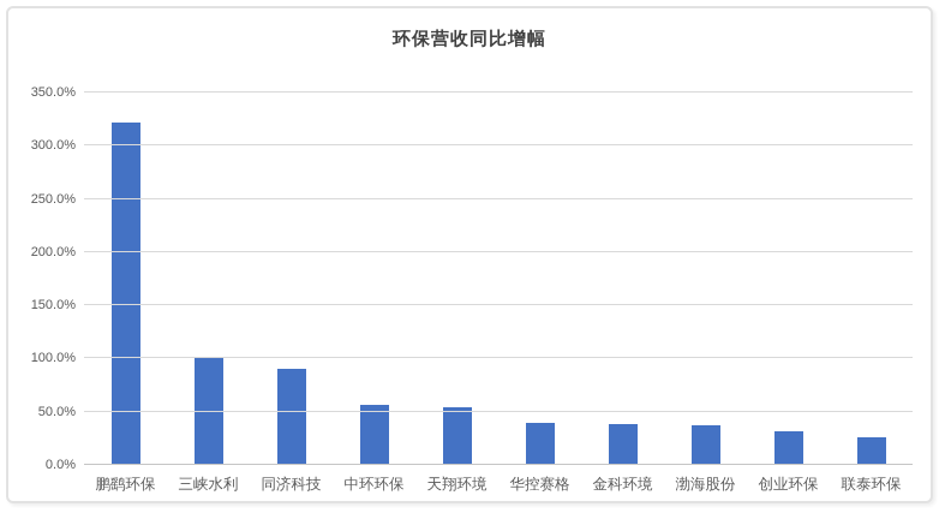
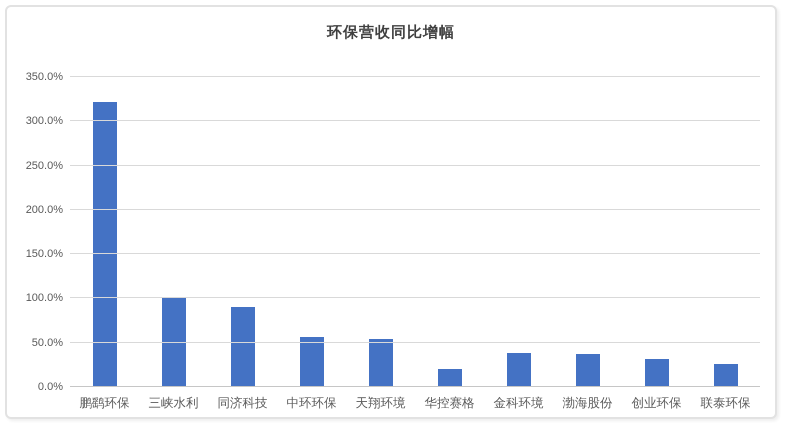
华控赛格: 40% -> 20%
